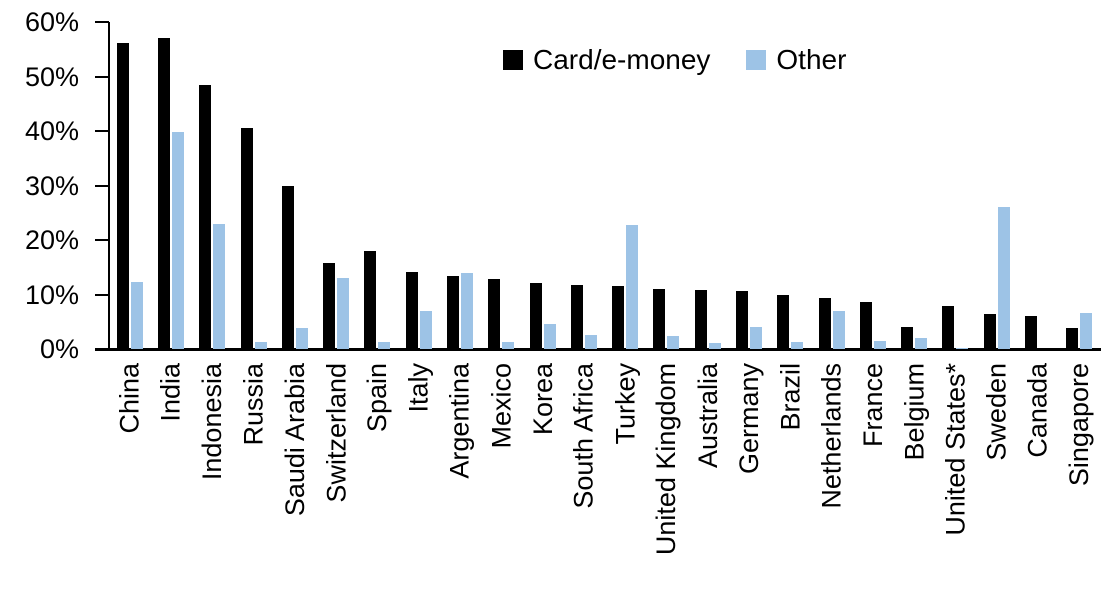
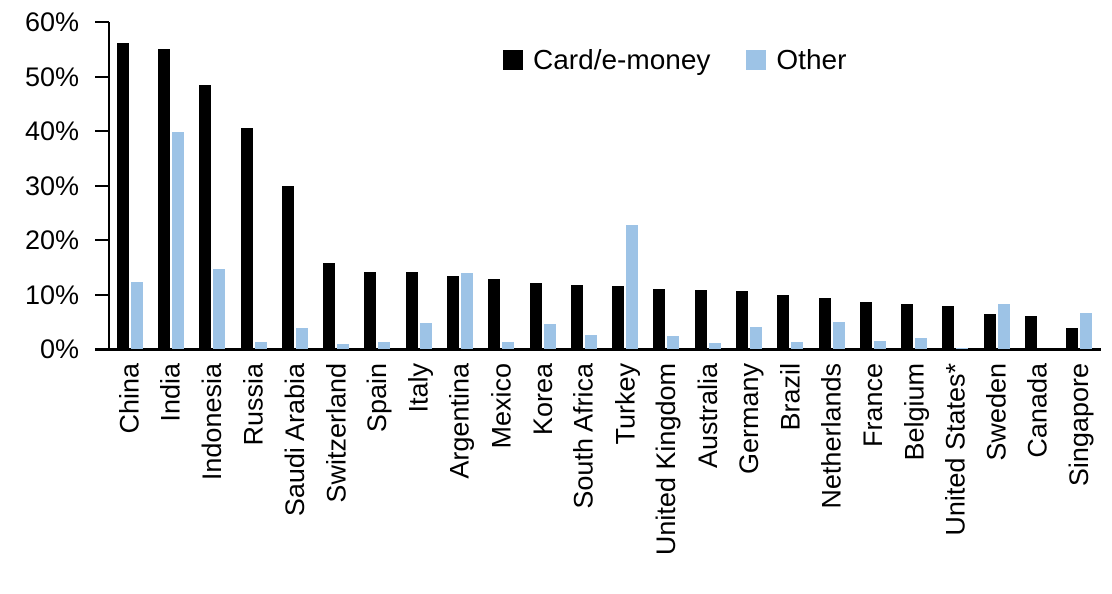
Card/e-money/India: 57% -> 55%
Other/Indonesia: 23% -> 15%
Other/Switzerland: 13% -> 1%
Card/e-money/Spain: 18% -> 14%
Other/Italy: 7% -> 5%
Other/Netherlands: 7% -> 5%
Card/e-money/Belgium: 4% -> 8%
Other/Sweden: 26% -> 8%
